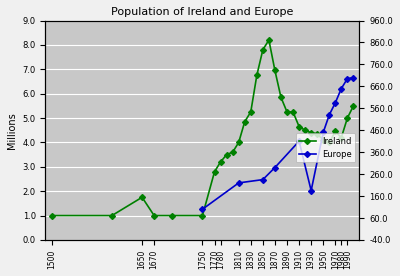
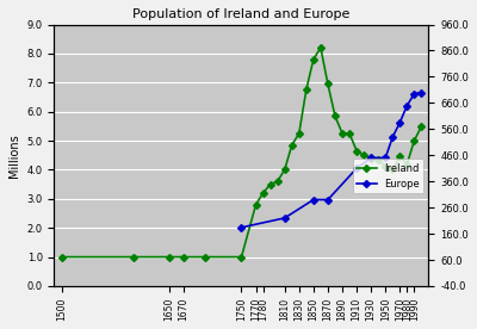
Ireland/1650: 1.75 -> 1.00
Europe/1750: 100 -> 184
Europe/1850: 235 -> 290
Europe/1930: 185 -> 450
